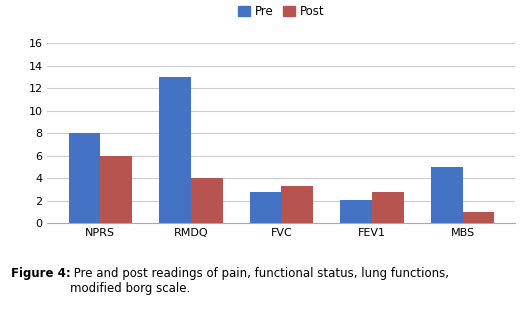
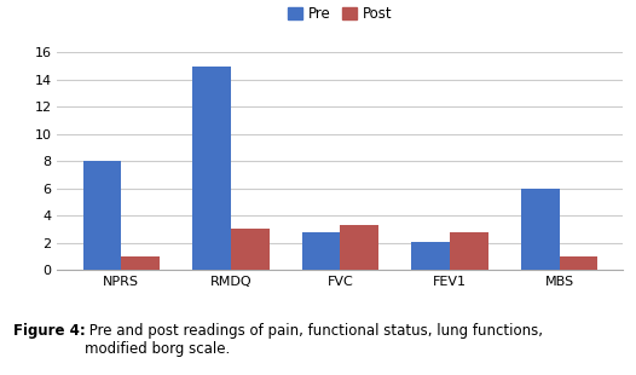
Post/NPRS: 6.0 -> 1.0
Pre/RMDQ: 13.0 -> 15.0
Post/RMDQ: 4.0 -> 3.0
Pre/MBS: 5.0 -> 6.0
